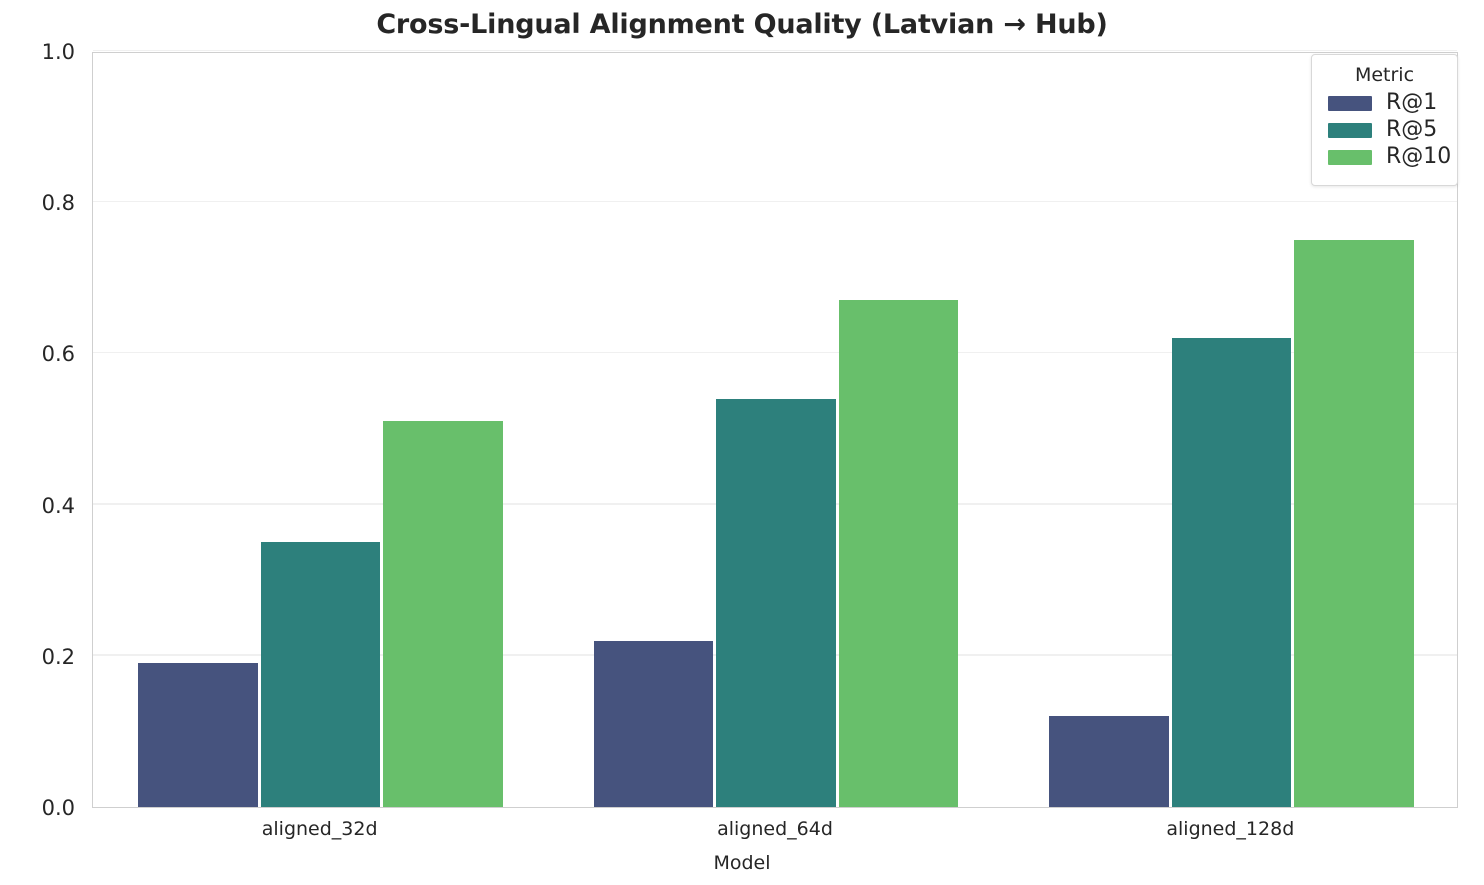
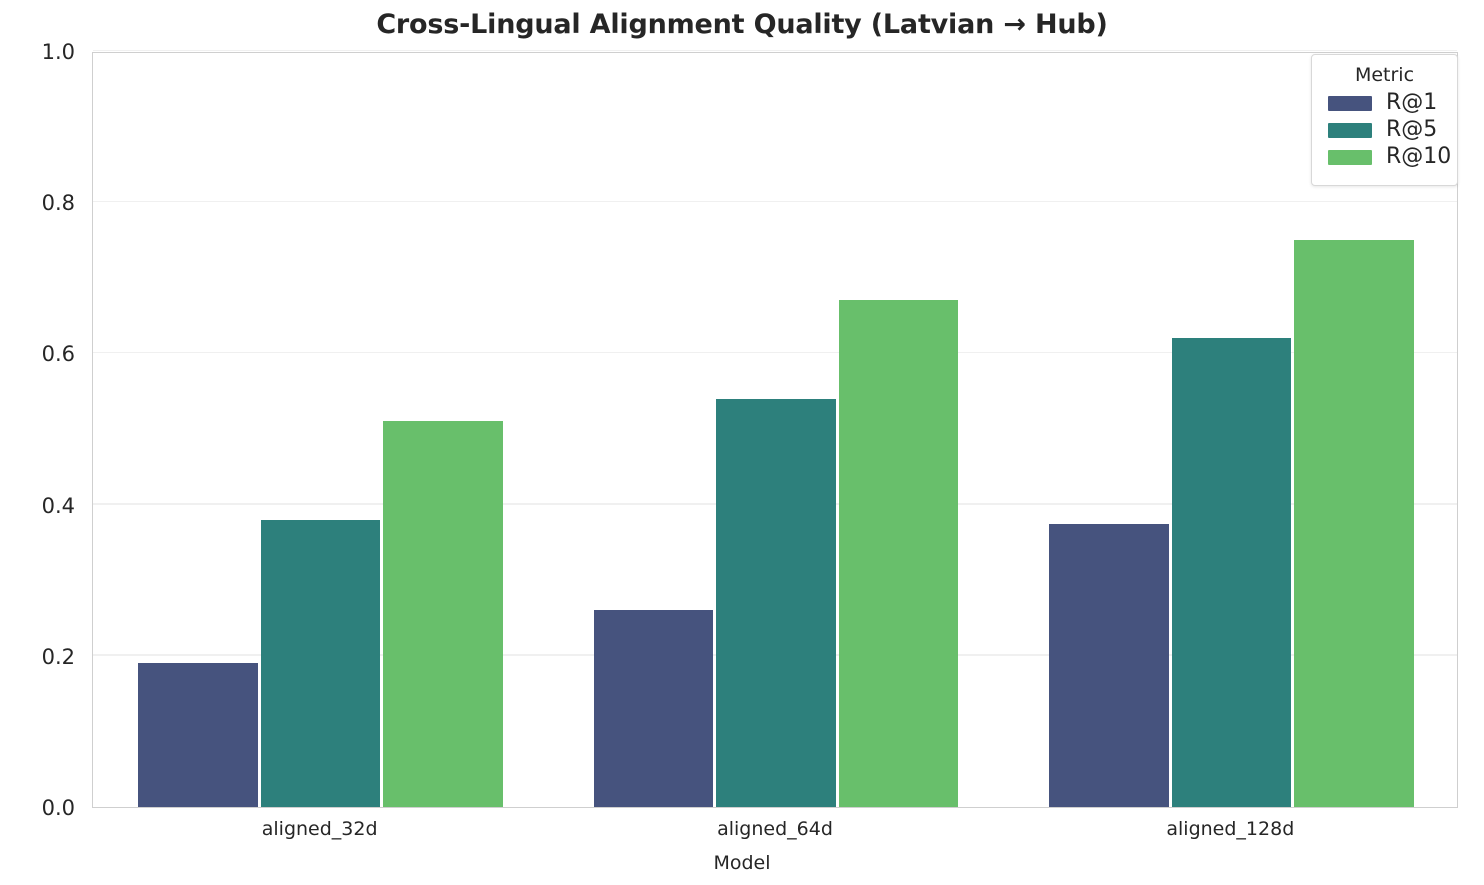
R@5/aligned_32d: 0.35 -> 0.38
R@1/aligned_64d: 0.22 -> 0.26
R@1/aligned_128d: 0.12 -> 0.38
